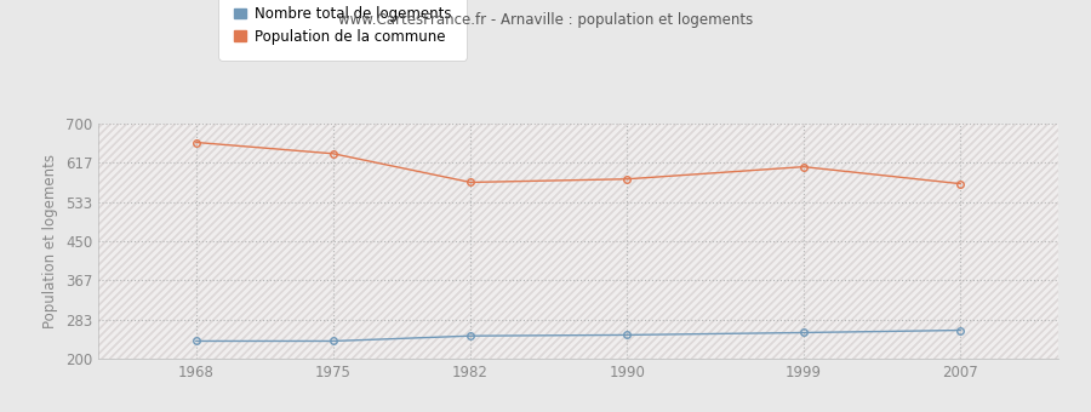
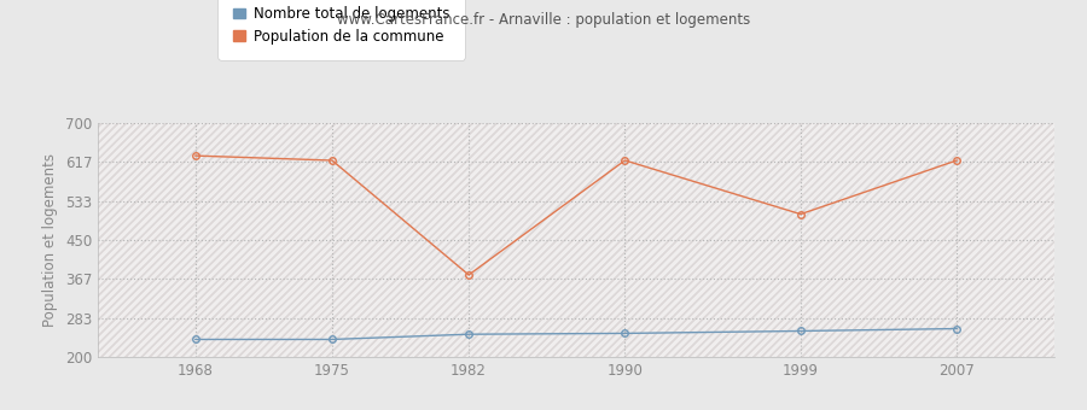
Population de la commune/1968: 660 -> 630
Population de la commune/1975: 636 -> 620
Population de la commune/1982: 575 -> 375
Population de la commune/1990: 582 -> 620
Population de la commune/1999: 608 -> 505
Population de la commune/2007: 572 -> 620
